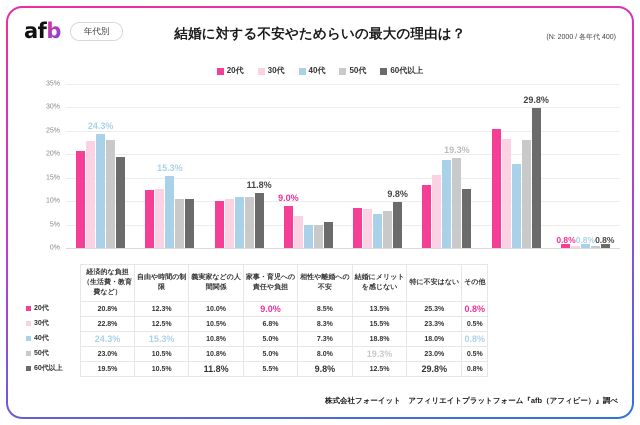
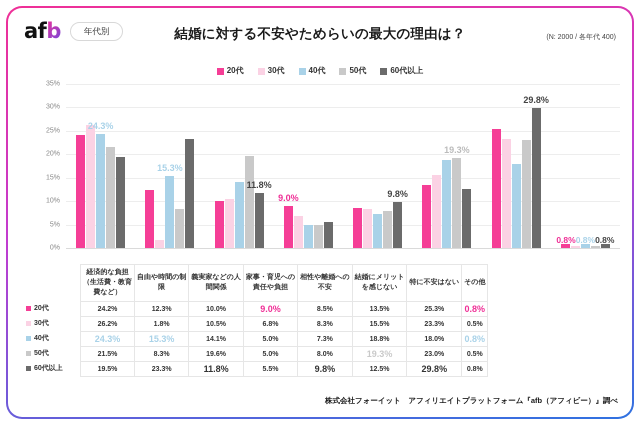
20代/経済的な負担（生活費・教育費など）: 20.8% -> 24.2%
30代/経済的な負担（生活費・教育費など）: 22.8% -> 26.2%
50代/経済的な負担（生活費・教育費など）: 23.0% -> 21.5%
30代/自由や時間の制限: 12.5% -> 1.8%
50代/自由や時間の制限: 10.5% -> 8.3%
60代以上/自由や時間の制限: 10.5% -> 23.3%
40代/義実家などの人間関係: 10.8% -> 14.1%
50代/義実家などの人間関係: 10.8% -> 19.6%
